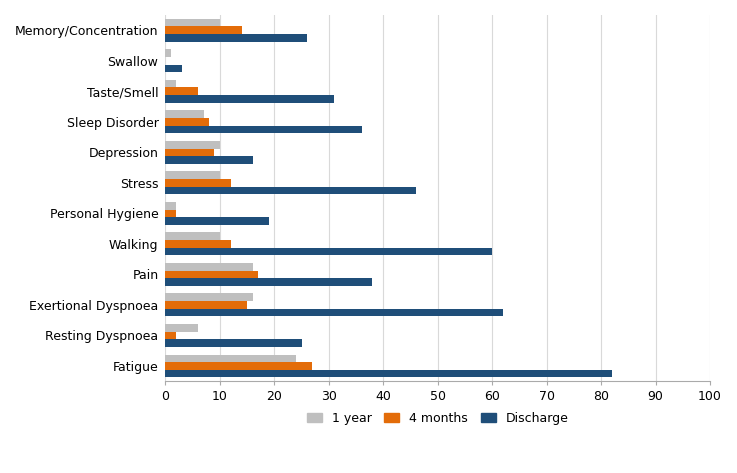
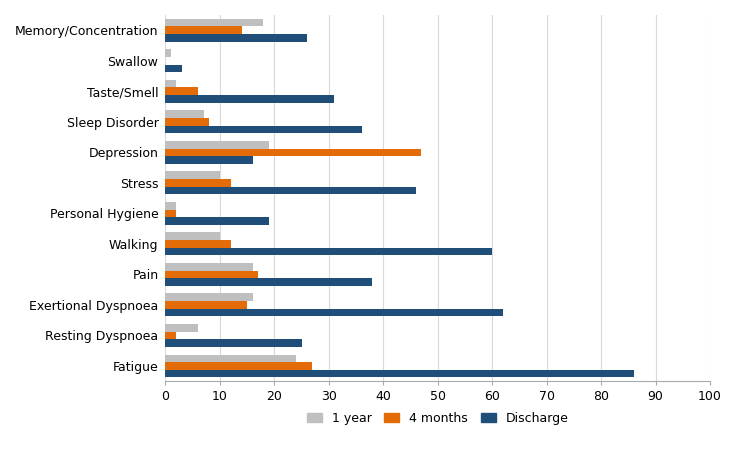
1 year/Memory/Concentration: 10 -> 18
1 year/Depression: 10 -> 19
4 months/Depression: 9 -> 47
Discharge/Fatigue: 82 -> 86
